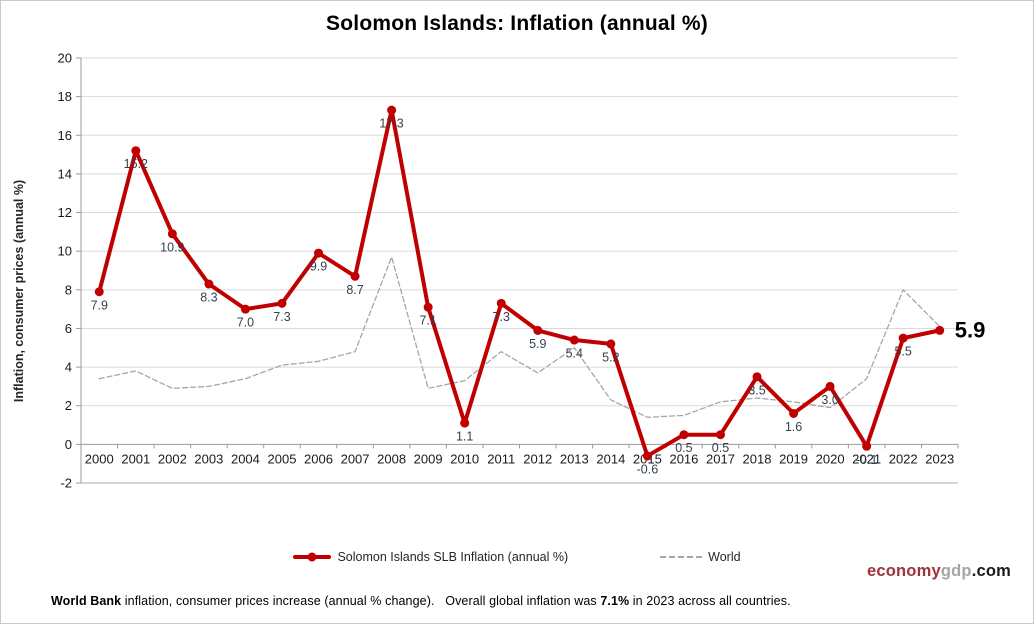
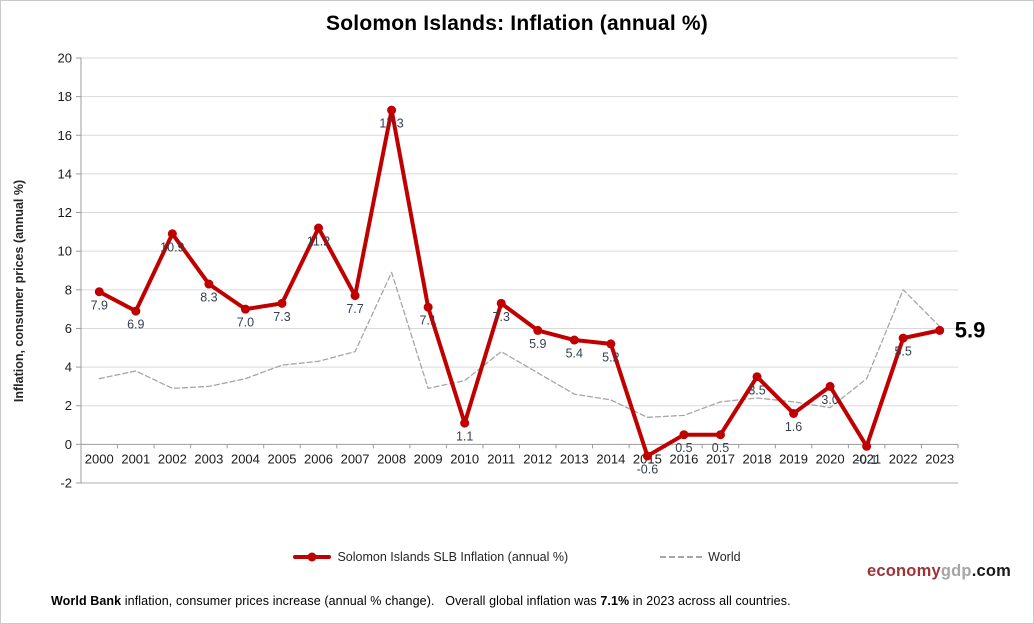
Solomon Islands SLB Inflation (annual %)/2001: 15.2 -> 6.9
Solomon Islands SLB Inflation (annual %)/2006: 9.9 -> 11.2
Solomon Islands SLB Inflation (annual %)/2007: 8.7 -> 7.7
World/2008: 9.7 -> 8.9
World/2013: 5.0 -> 2.6
